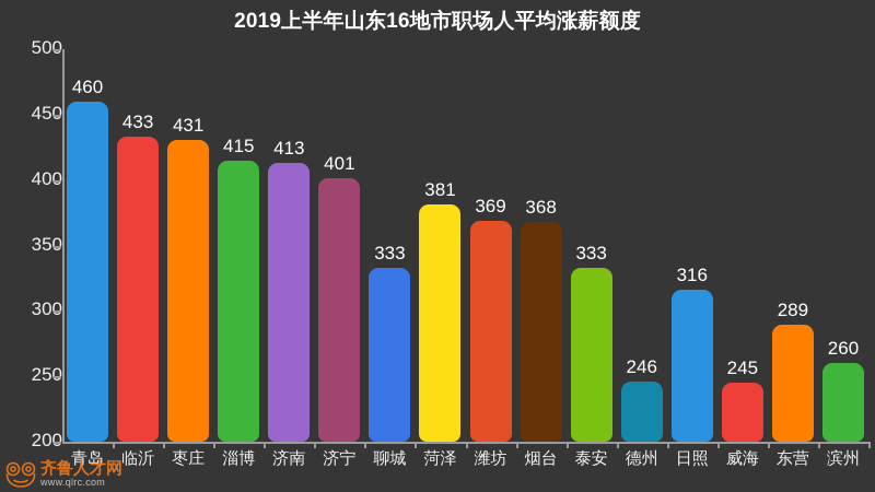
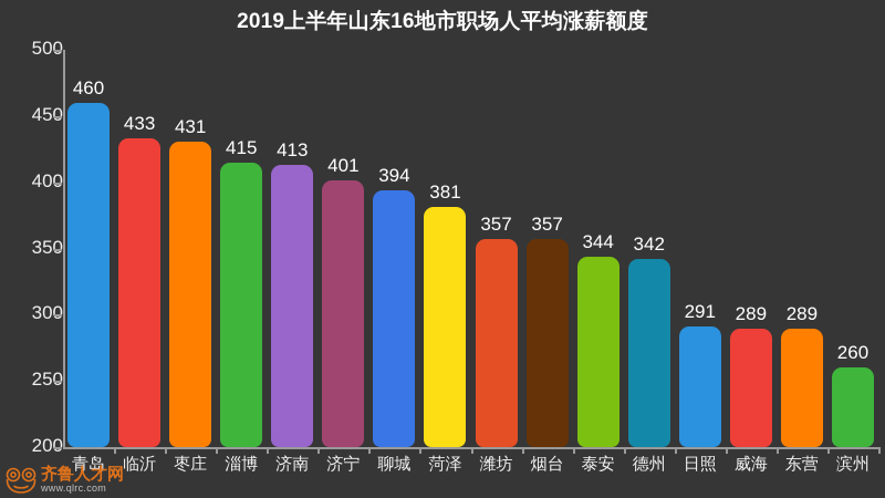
聊城: 333 -> 394
潍坊: 369 -> 357
烟台: 368 -> 357
泰安: 333 -> 344
德州: 246 -> 342
日照: 316 -> 291
威海: 245 -> 289
